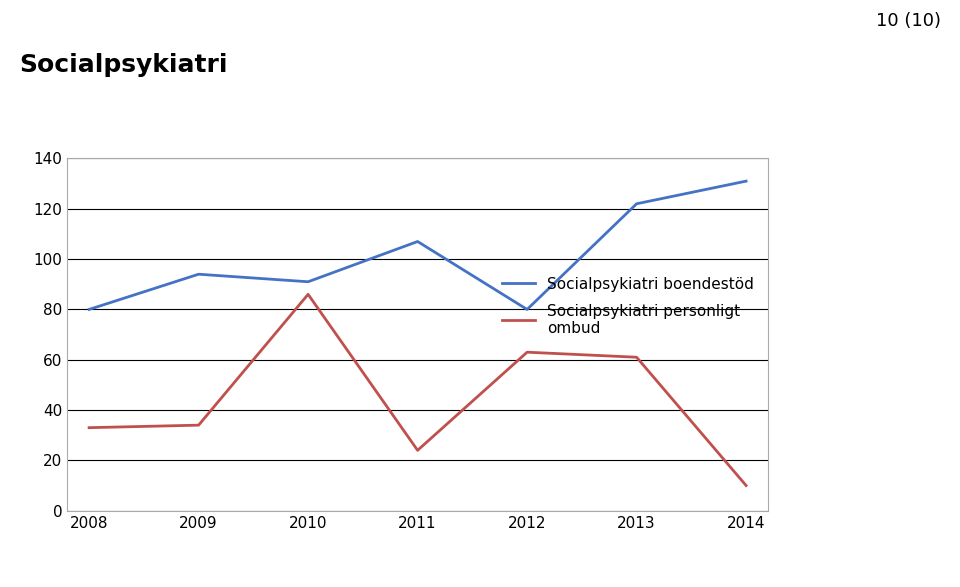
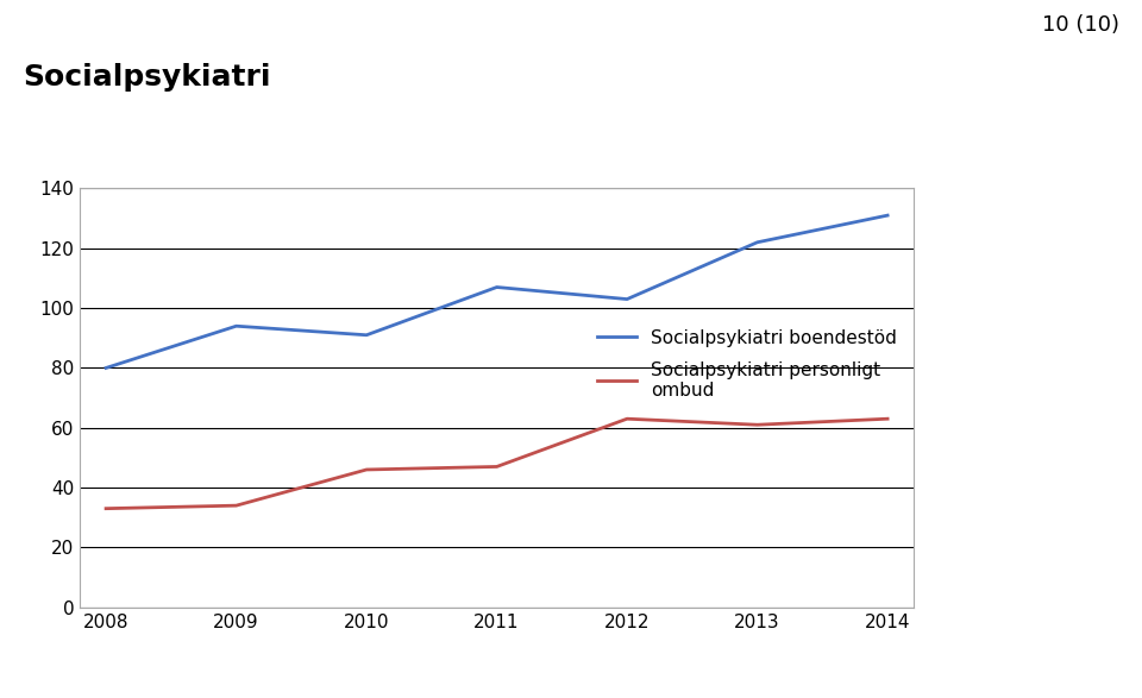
Socialpsykiatri personligt ombud/2010: 86 -> 46
Socialpsykiatri personligt ombud/2011: 24 -> 47
Socialpsykiatri boendestöd/2012: 80 -> 103
Socialpsykiatri personligt ombud/2014: 10 -> 63
